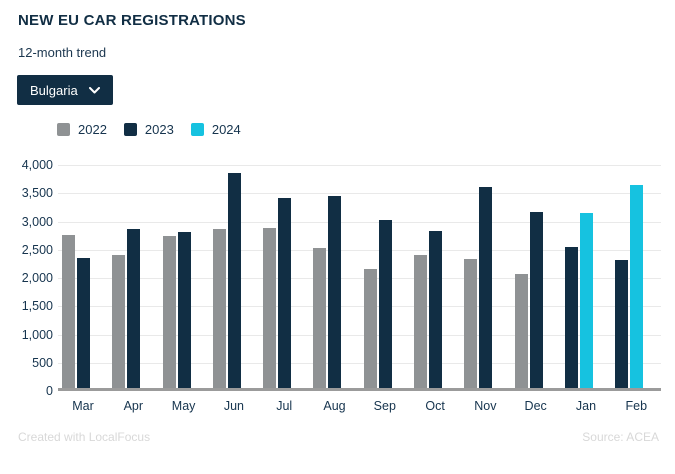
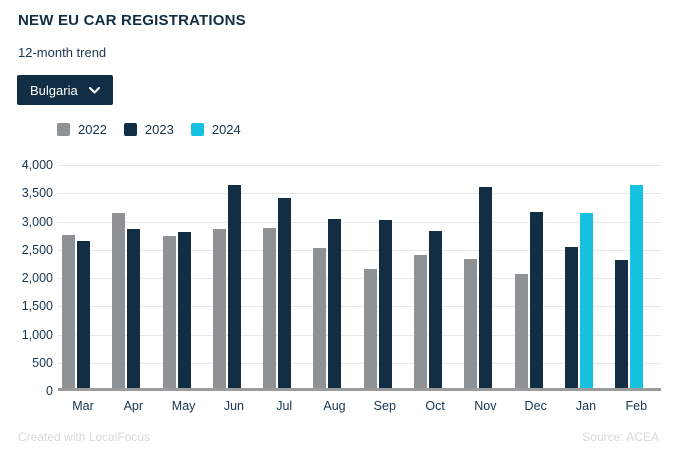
2023/Mar: 2300 -> 2600
2022/Apr: 2400 -> 3100
2023/Jun: 3800 -> 3600
2023/Aug: 3400 -> 3000
